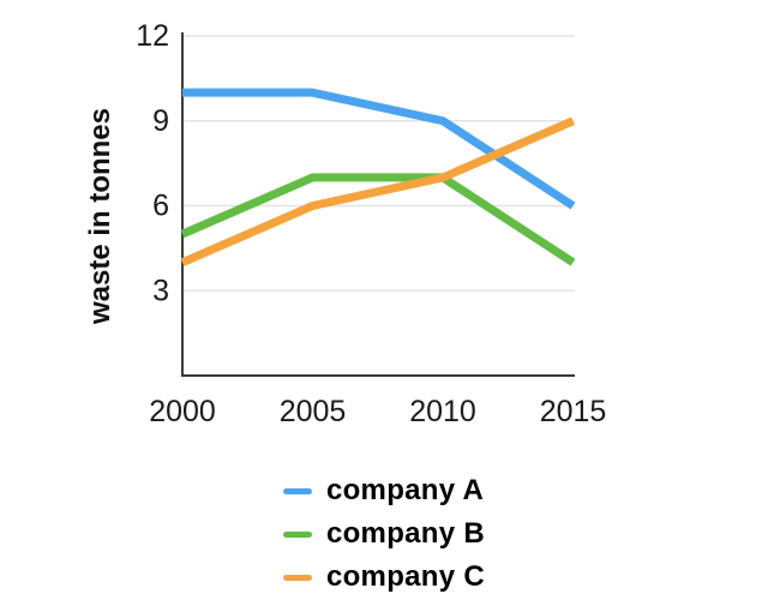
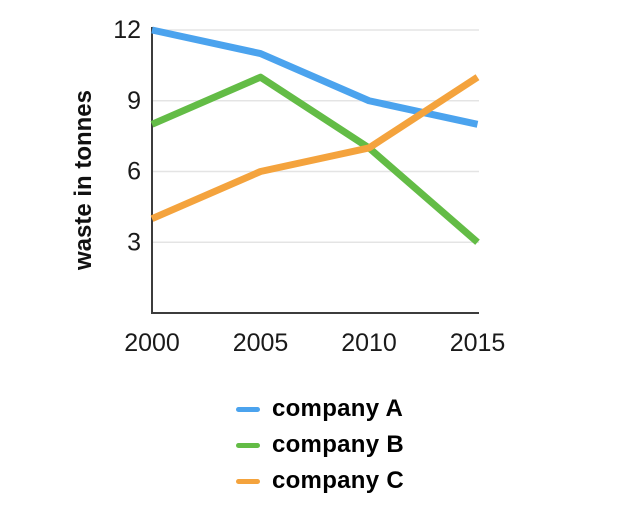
company A/2000: 10 -> 12
company B/2000: 5 -> 8
company A/2005: 10 -> 11
company B/2005: 7 -> 10
company A/2015: 6 -> 8
company B/2015: 4 -> 3
company C/2015: 9 -> 10
